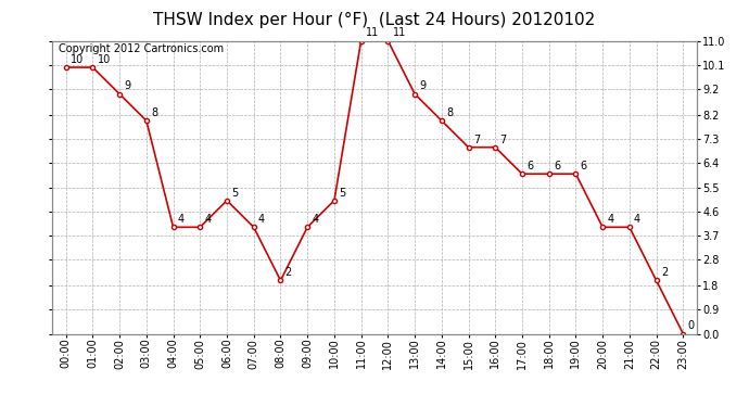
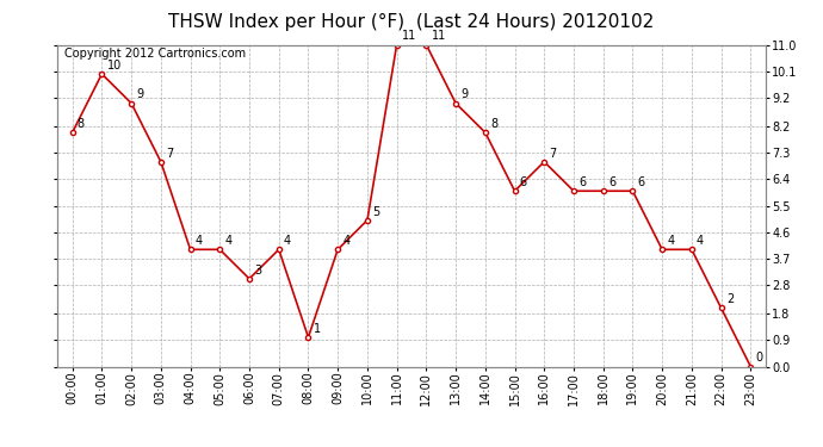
00:00: 10 -> 8
03:00: 8 -> 7
06:00: 5 -> 3
08:00: 2 -> 1
15:00: 7 -> 6
